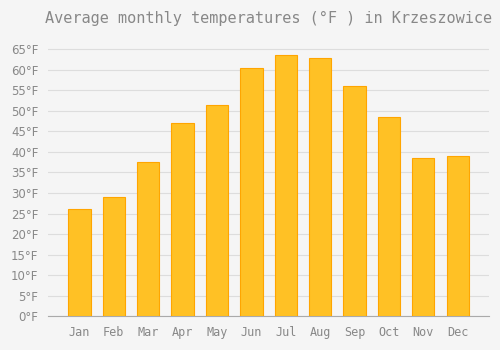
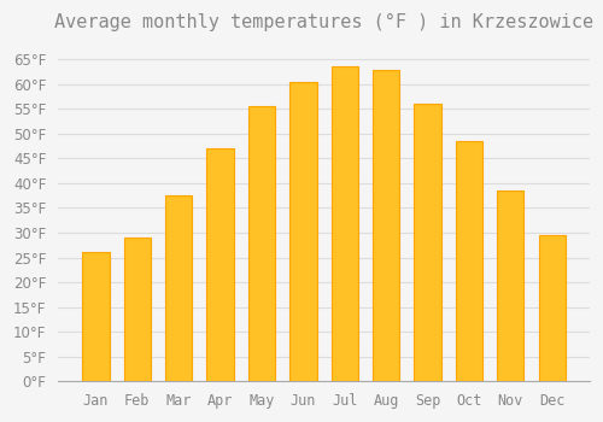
May: 51.5°F -> 55.5°F
Dec: 39.0°F -> 29.5°F
